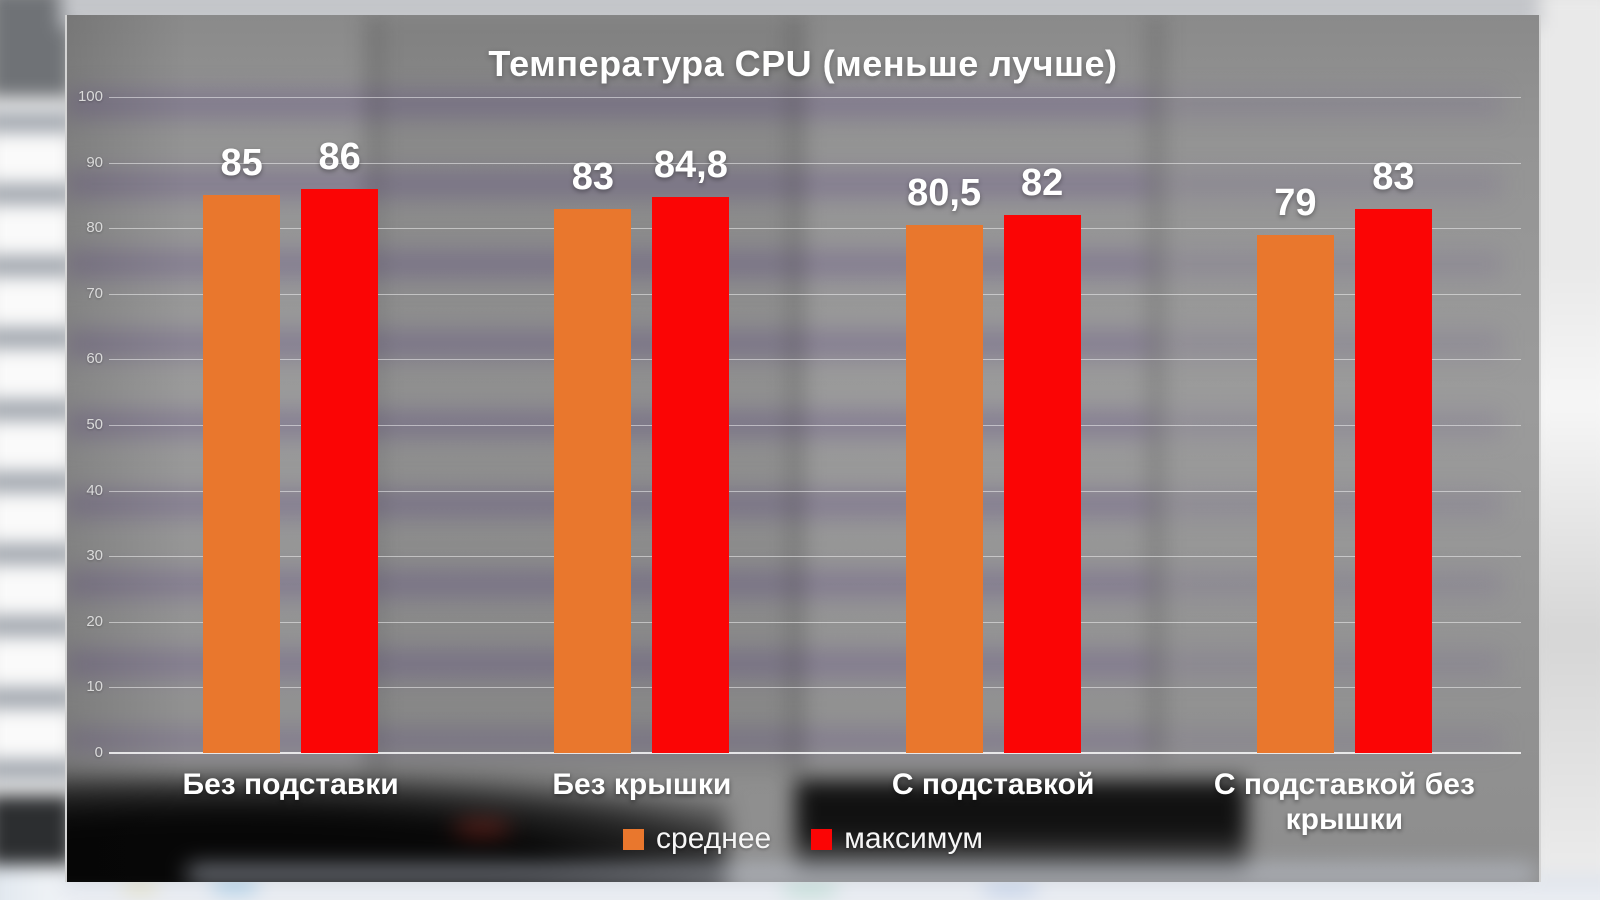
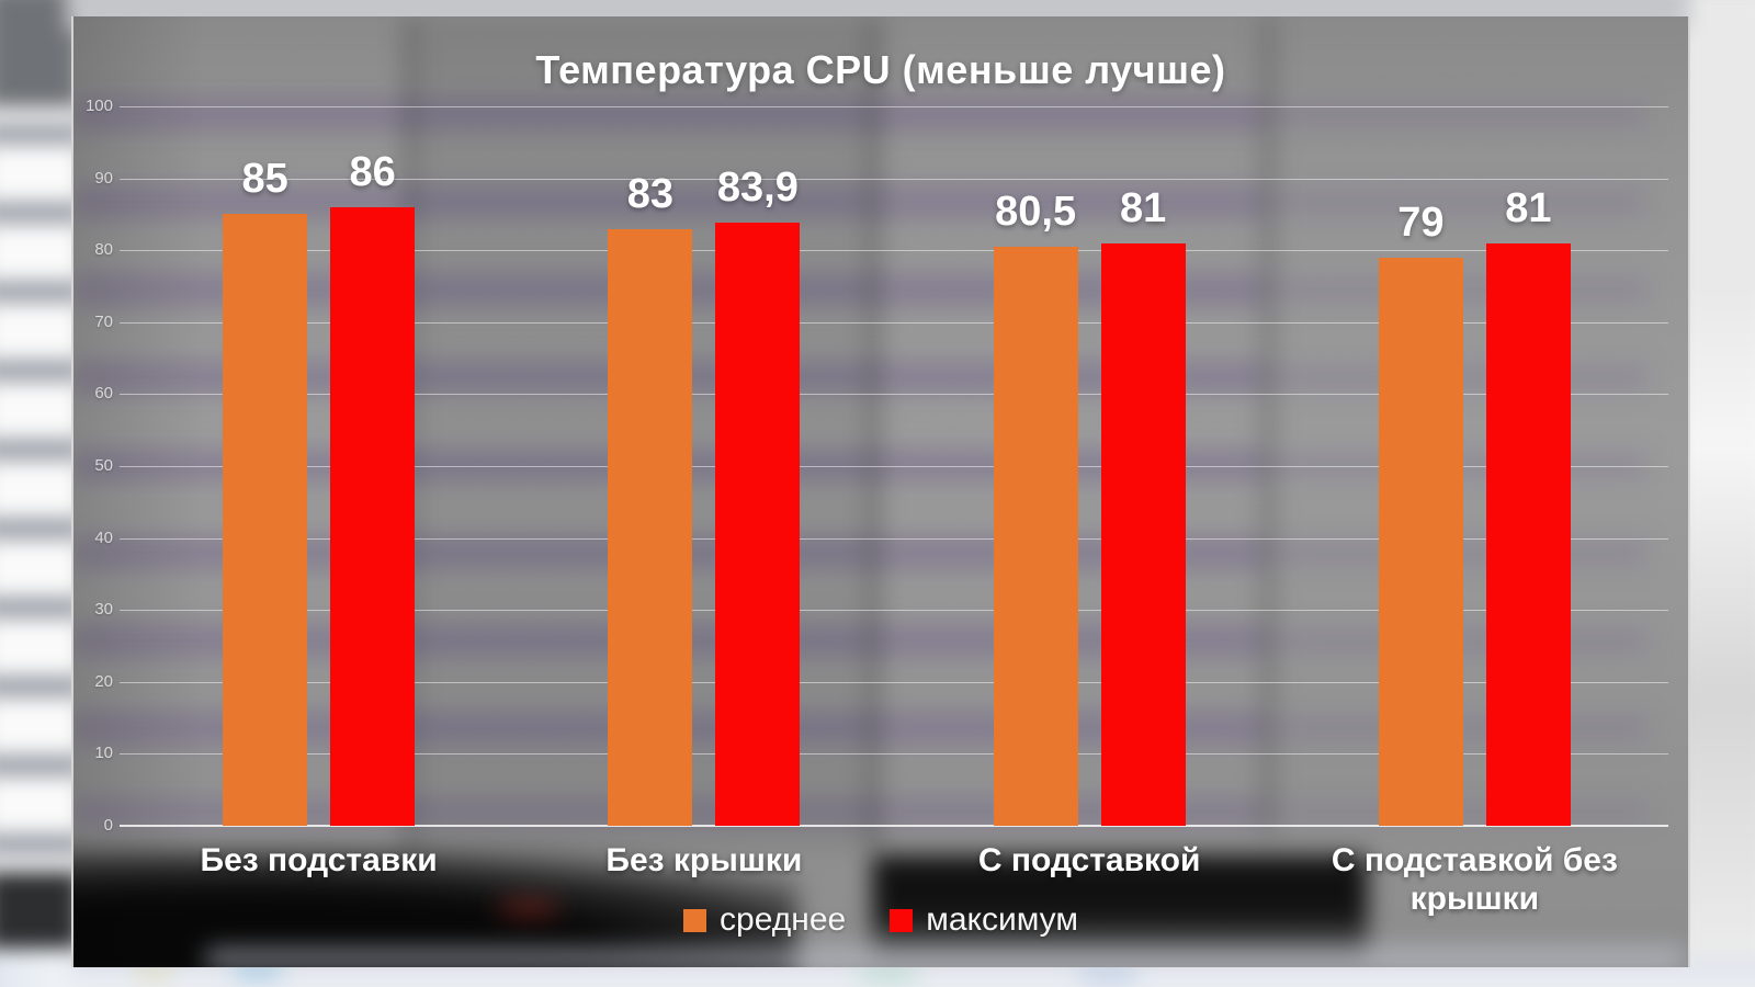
максимум/Без крышки: 84,8 -> 83,9
максимум/С подставкой: 82 -> 81
максимум/С подставкой без крышки: 83 -> 81
